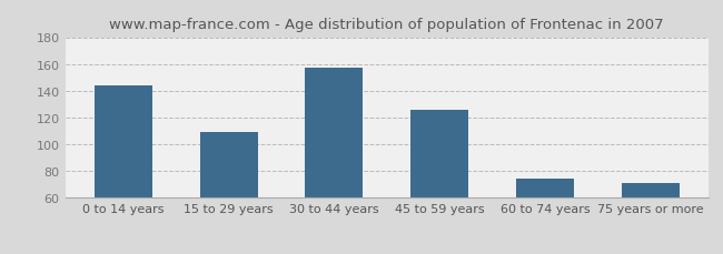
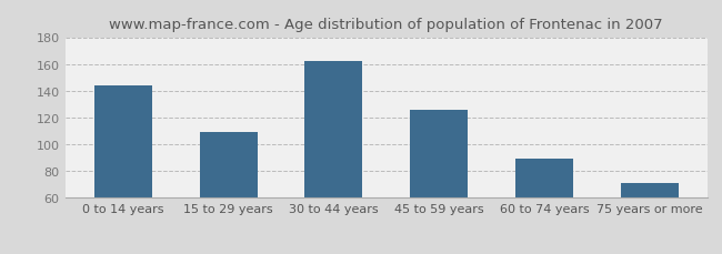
30 to 44 years: 157 -> 162
60 to 74 years: 74 -> 89
